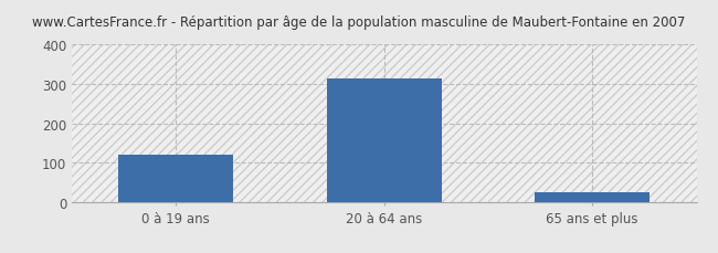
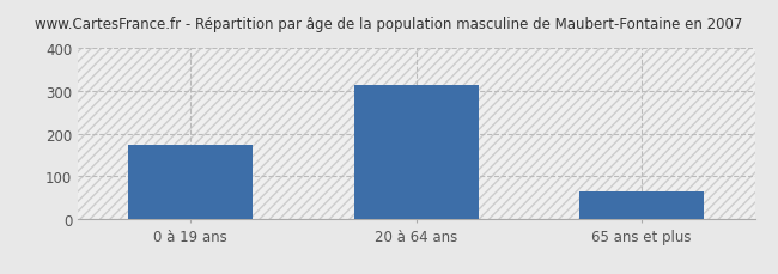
0 à 19 ans: 120 -> 175
65 ans et plus: 25 -> 65
